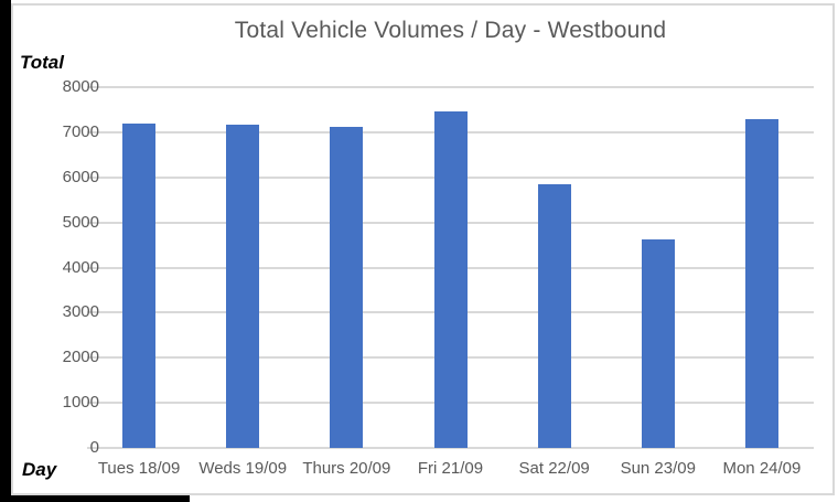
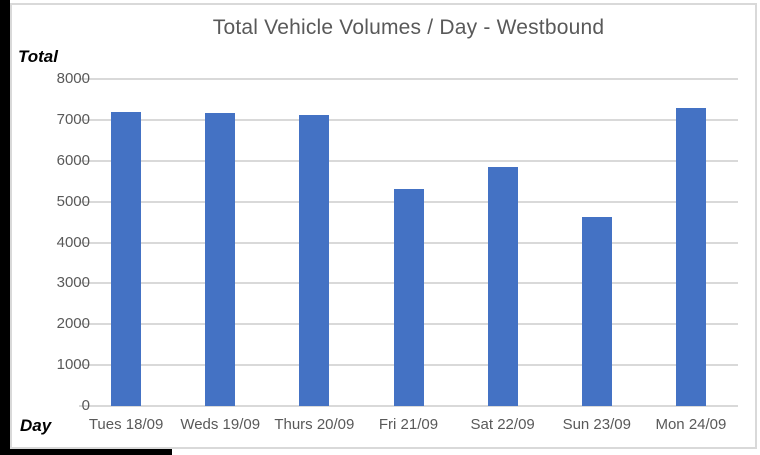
Fri 21/09: 7500 -> 5300
